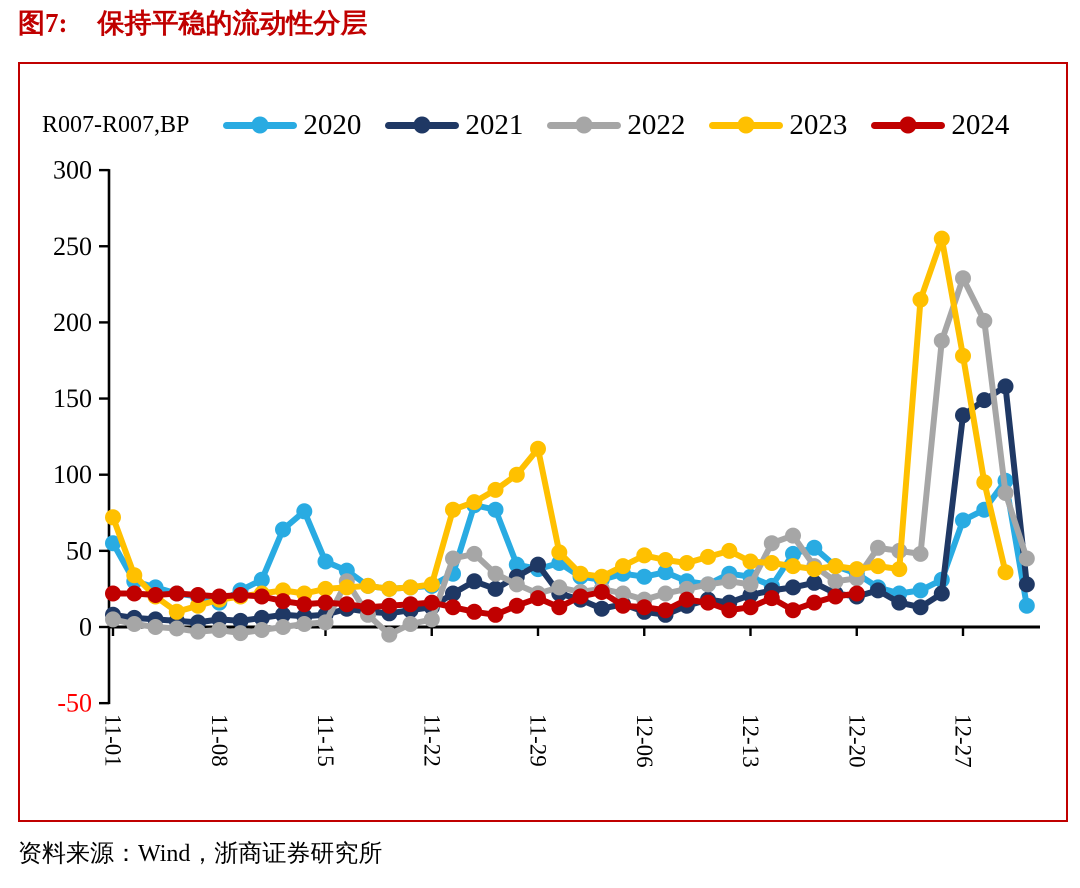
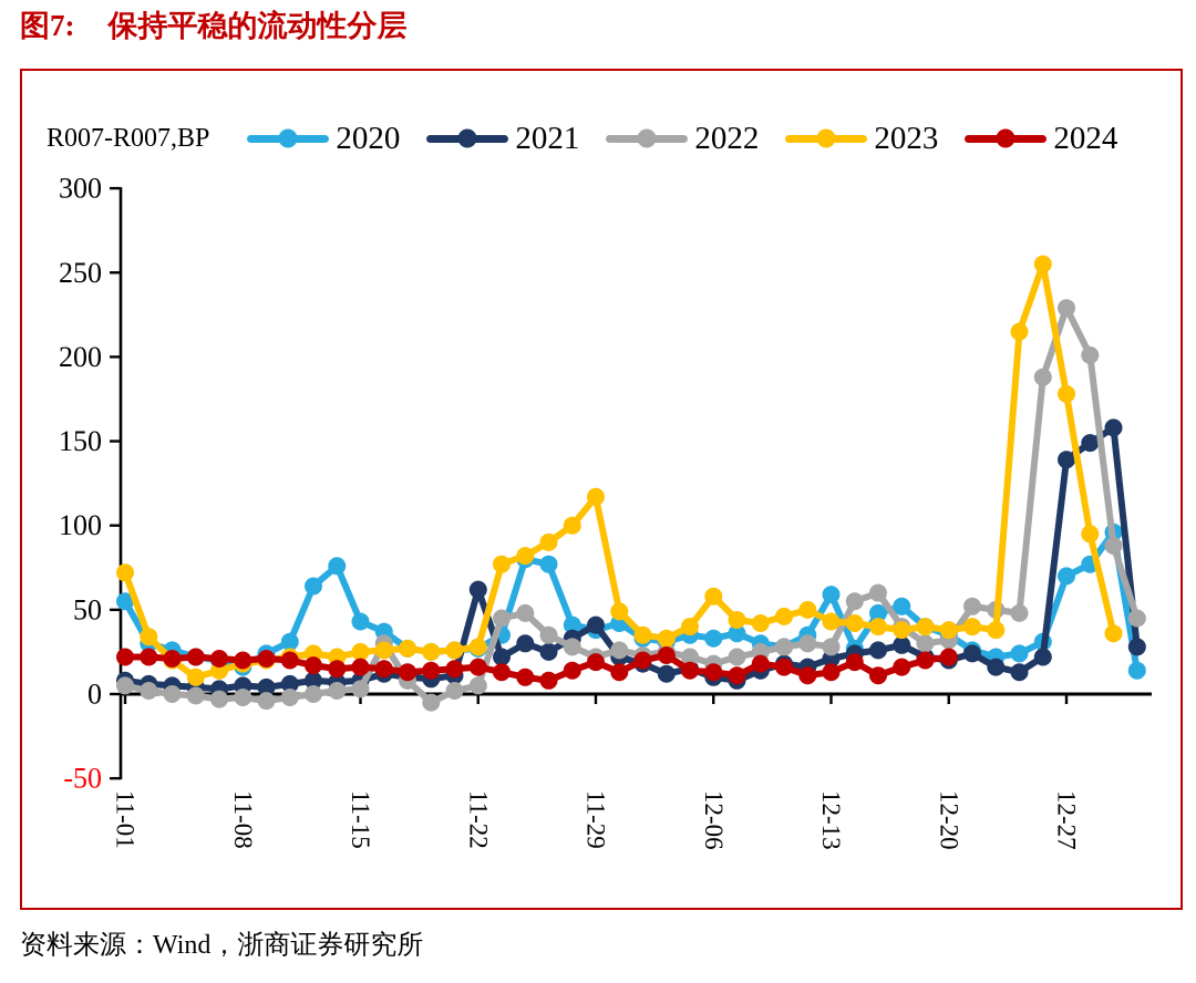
2021/11-22: 13 -> 62
2023/12-06: 47 -> 58
2020/12-13: 33 -> 59
